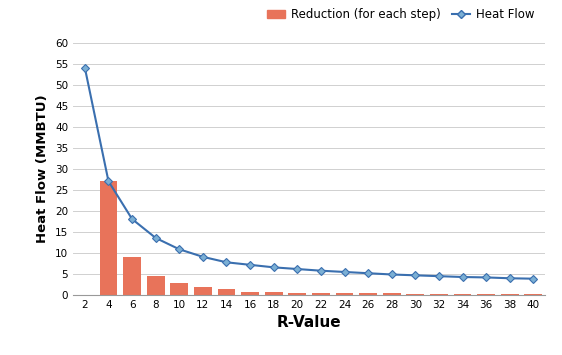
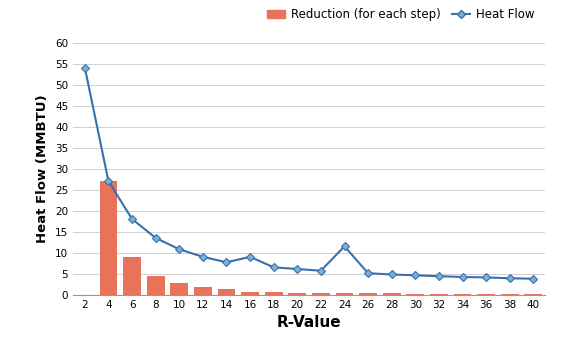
Heat Flow/16: 7.1 -> 9.0
Heat Flow/24: 5.4 -> 11.5
